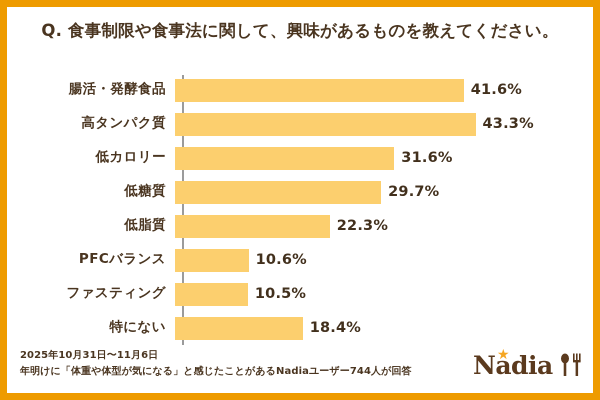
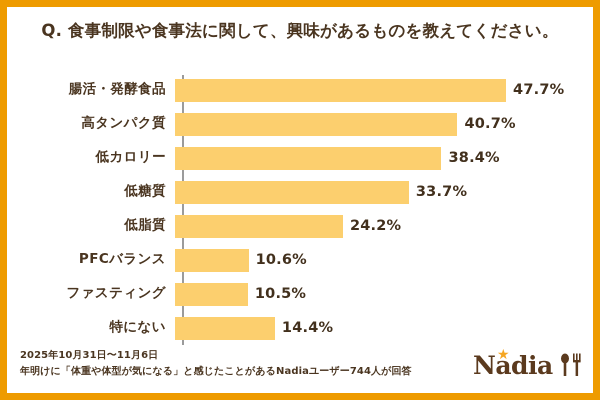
腸活・発酵食品: 41.6% -> 47.7%
高タンパク質: 43.3% -> 40.7%
低カロリー: 31.6% -> 38.4%
低糖質: 29.7% -> 33.7%
低脂質: 22.3% -> 24.2%
特にない: 18.4% -> 14.4%
